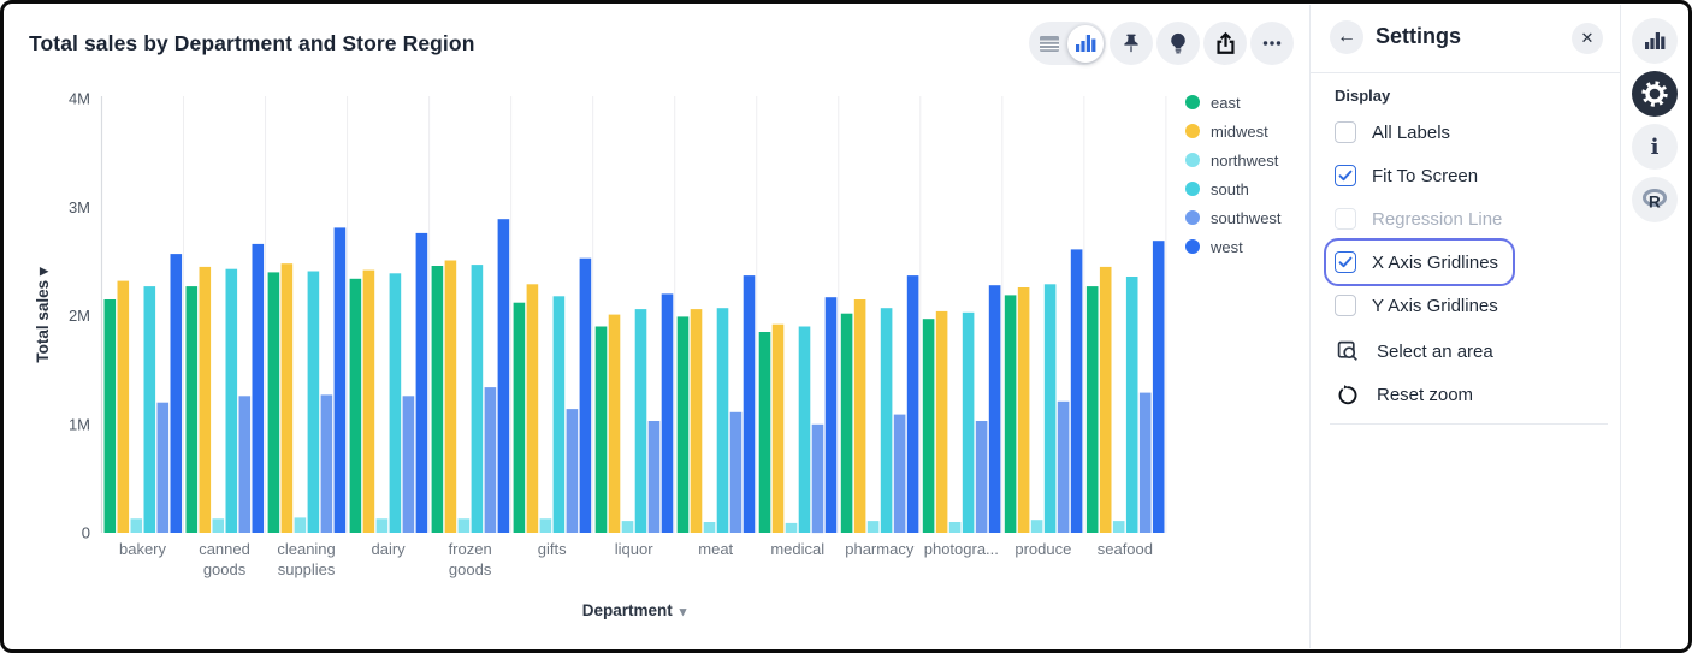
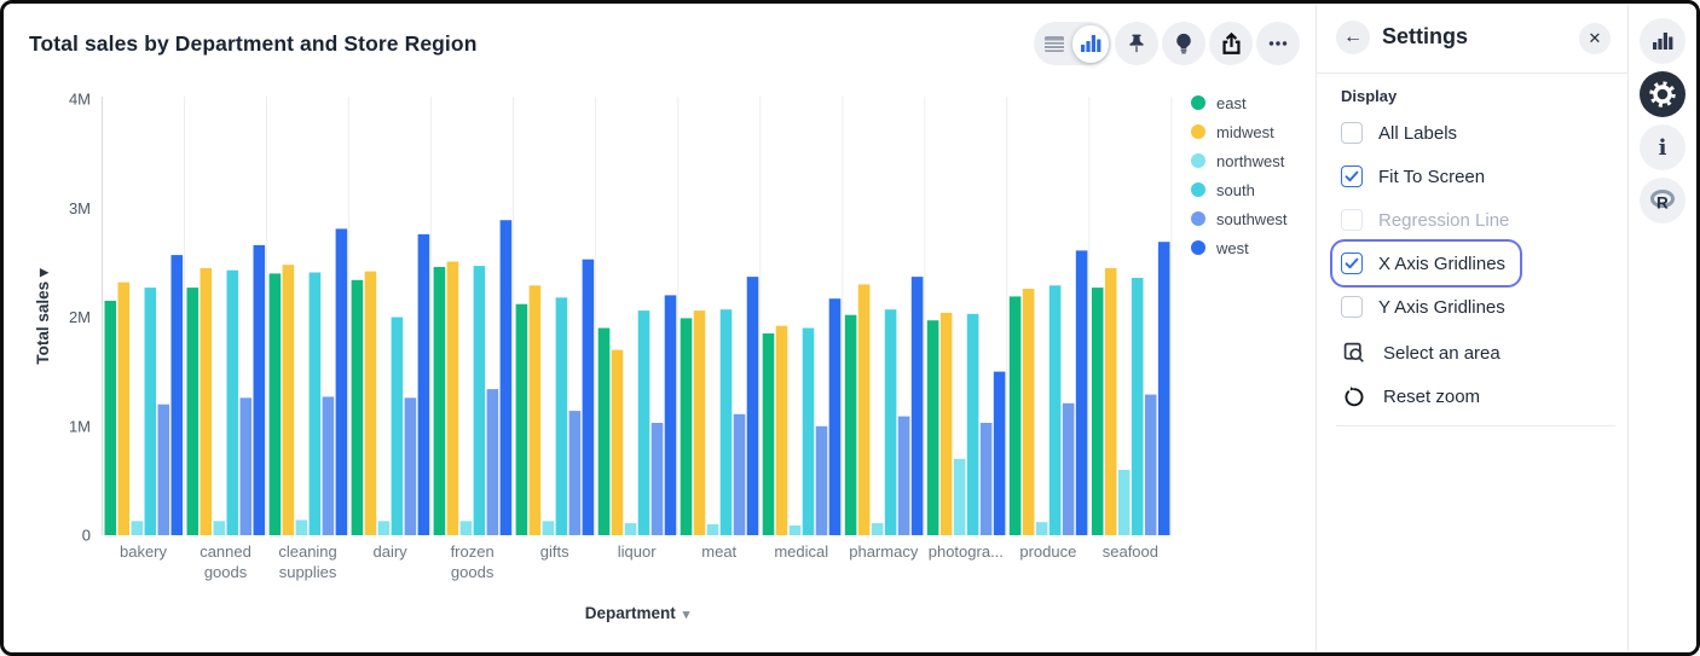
south/dairy: 2.4M -> 2.0M
midwest/liquor: 2.0M -> 1.7M
midwest/pharmacy: 2.1M -> 2.3M
northwest/photogra...: 0.1M -> 0.7M
west/photogra...: 2.3M -> 1.5M
northwest/seafood: 0.1M -> 0.6M
